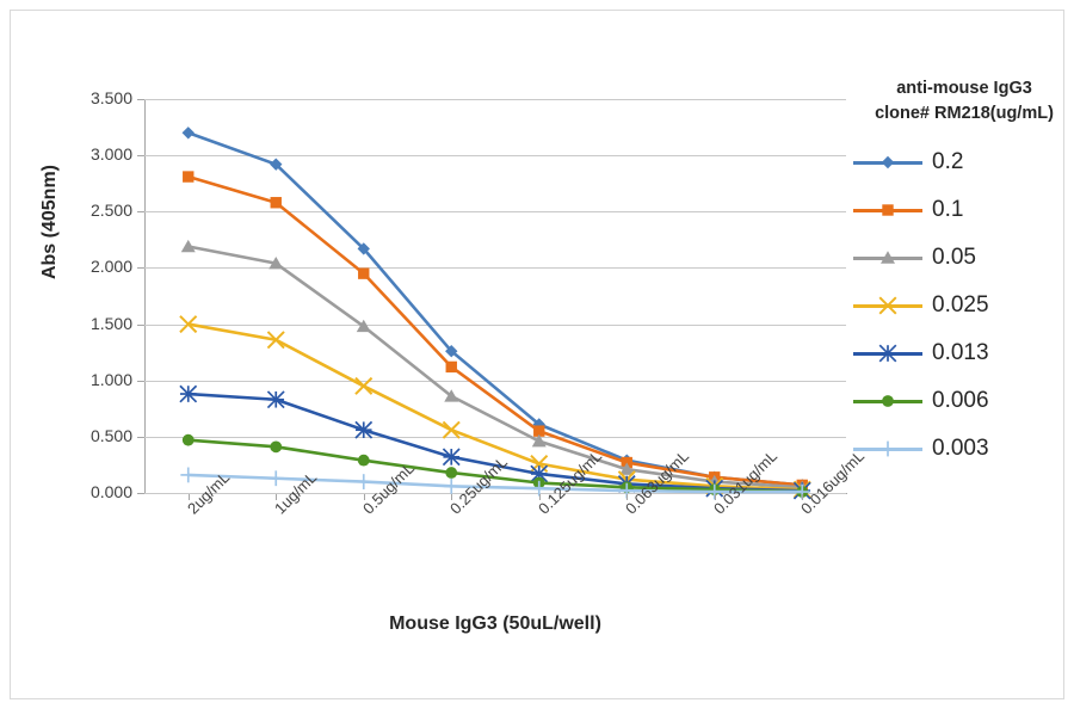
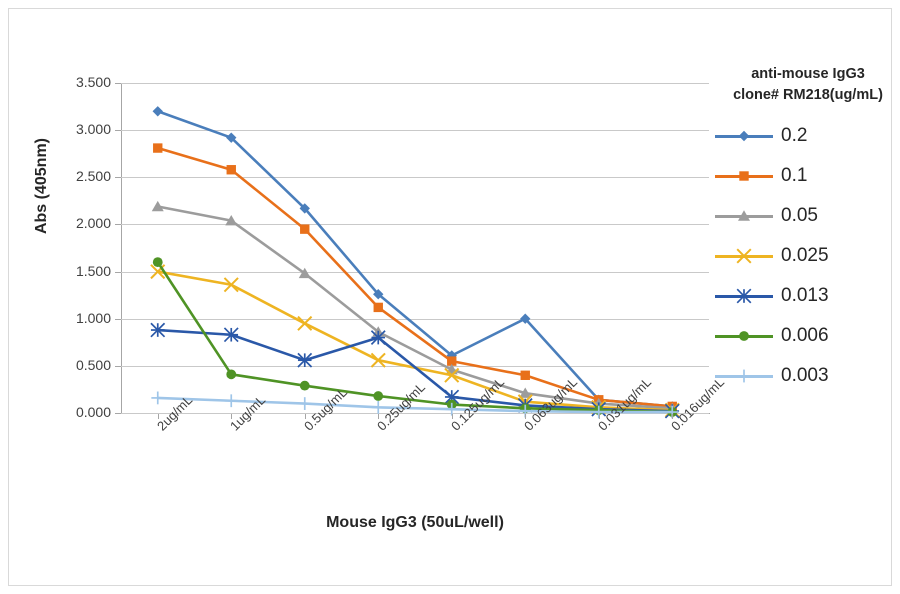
0.006/2ug/mL: 0.5 -> 1.6
0.013/0.25ug/mL: 0.3 -> 0.8
0.025/0.125ug/mL: 0.3 -> 0.4
0.2/0.063ug/mL: 0.3 -> 1.0
0.1/0.063ug/mL: 0.3 -> 0.4
